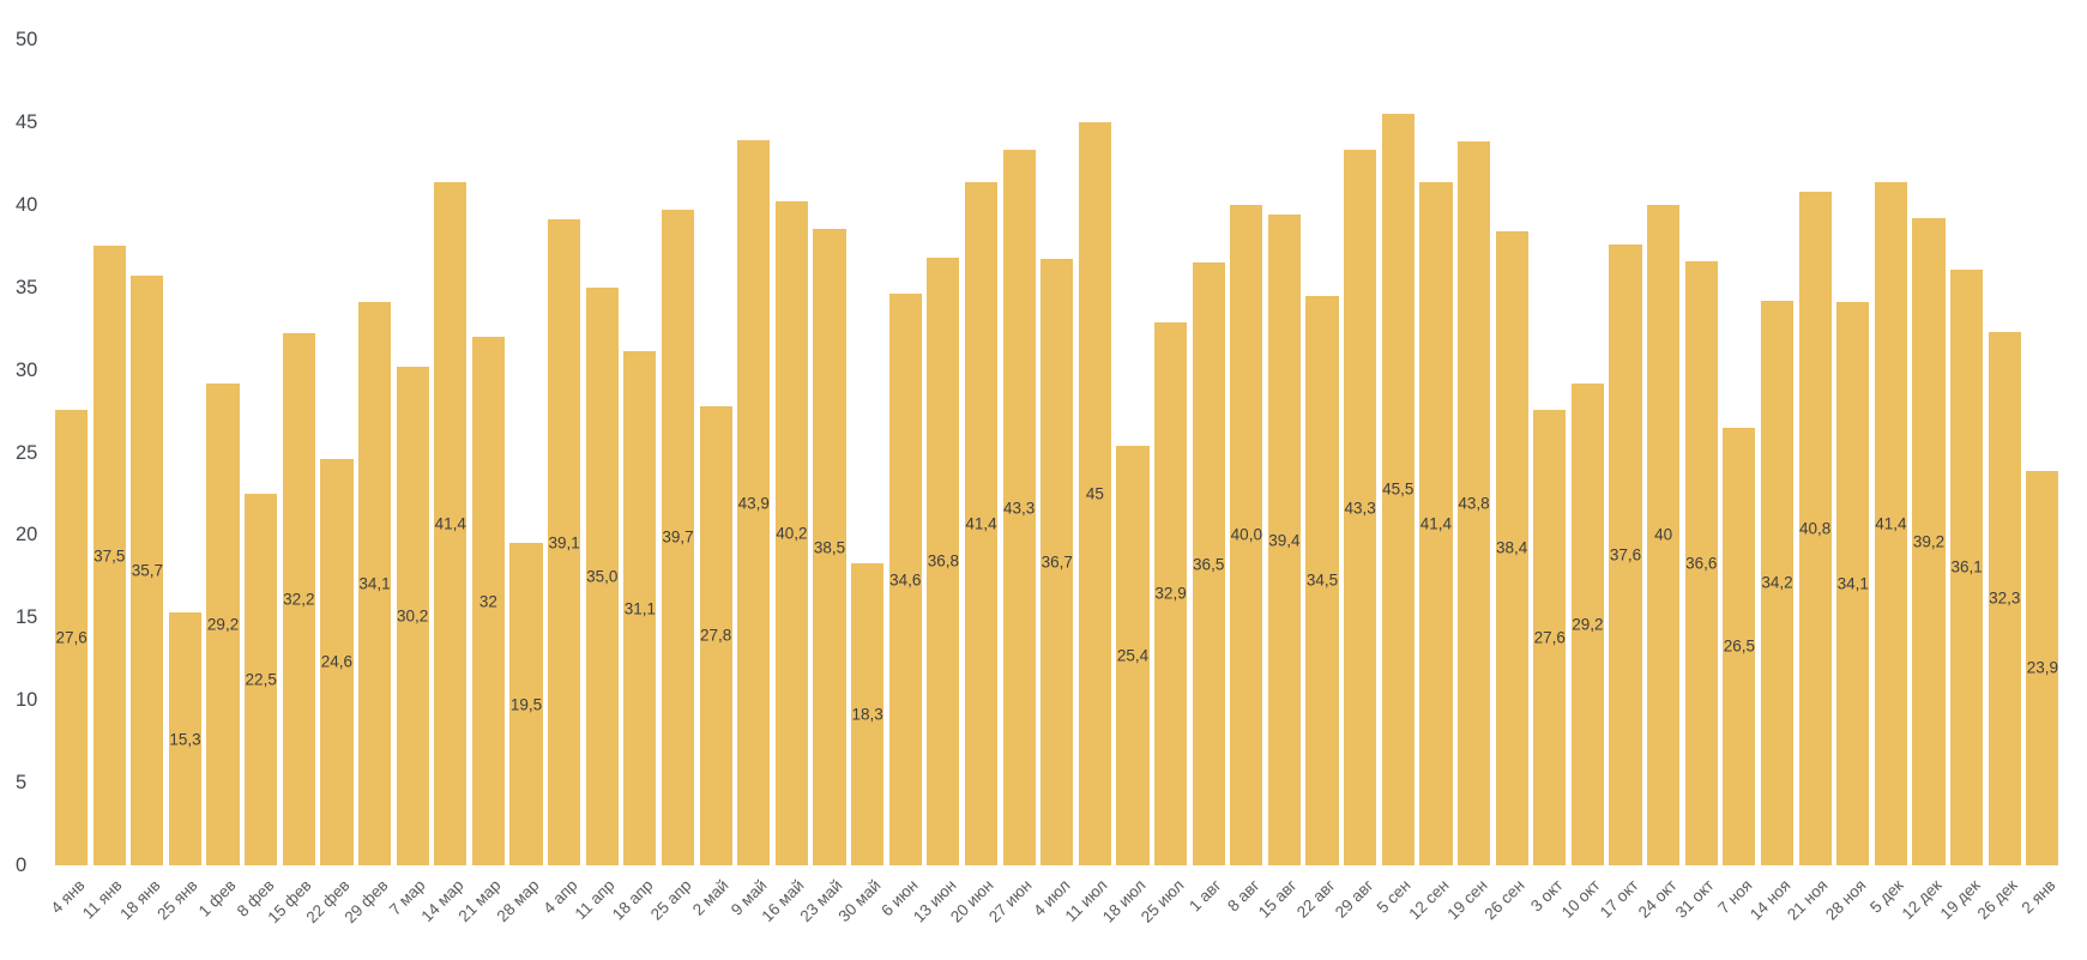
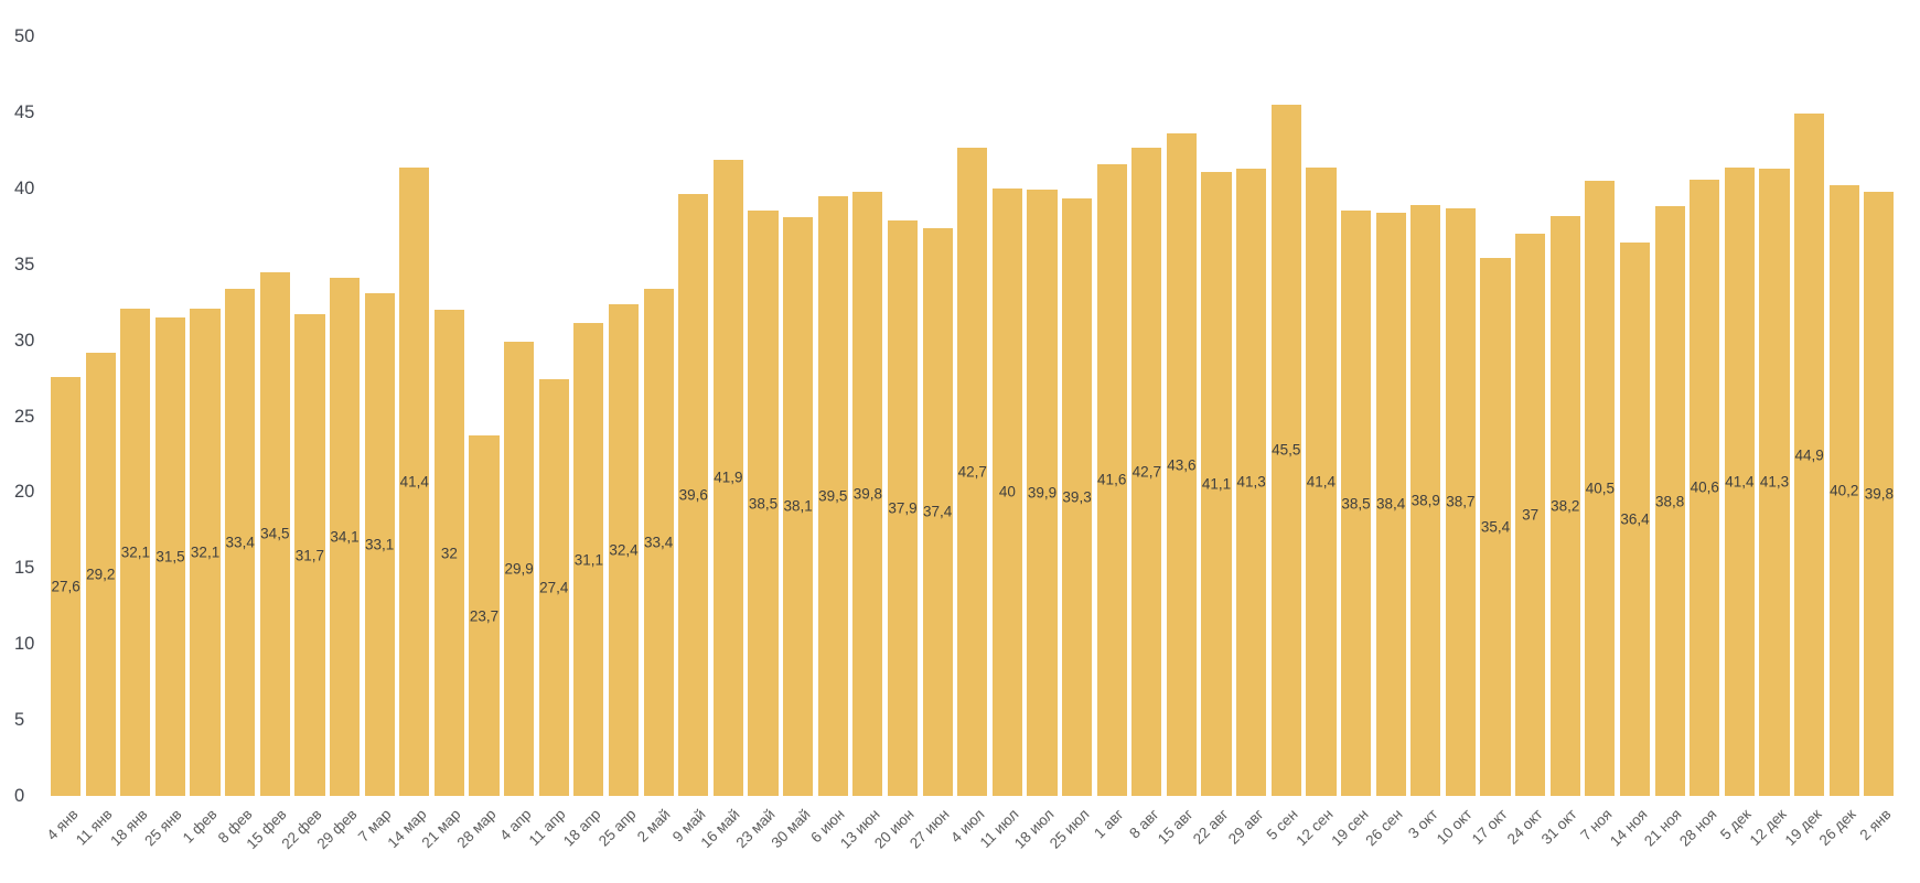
11 янв: 37,5 -> 29,2
18 янв: 35,7 -> 32,1
25 янв: 15,3 -> 31,5
1 фев: 29,2 -> 32,1
8 фев: 22,5 -> 33,4
15 фев: 32,2 -> 34,5
22 фев: 24,6 -> 31,7
7 мар: 30,2 -> 33,1
28 мар: 19,5 -> 23,7
4 апр: 39,1 -> 29,9
11 апр: 35,0 -> 27,4
25 апр: 39,7 -> 32,4
2 май: 27,8 -> 33,4
9 май: 43,9 -> 39,6
16 май: 40,2 -> 41,9
30 май: 18,3 -> 38,1
6 июн: 34,6 -> 39,5
13 июн: 36,8 -> 39,8
20 июн: 41,4 -> 37,9
27 июн: 43,3 -> 37,4
4 июл: 36,7 -> 42,7
11 июл: 45 -> 40
18 июл: 25,4 -> 39,9
25 июл: 32,9 -> 39,3
1 авг: 36,5 -> 41,6
8 авг: 40,0 -> 42,7
15 авг: 39,4 -> 43,6
22 авг: 34,5 -> 41,1
29 авг: 43,3 -> 41,3
19 сен: 43,8 -> 38,5
3 окт: 27,6 -> 38,9
10 окт: 29,2 -> 38,7
17 окт: 37,6 -> 35,4
24 окт: 40 -> 37
31 окт: 36,6 -> 38,2
7 ноя: 26,5 -> 40,5
14 ноя: 34,2 -> 36,4
21 ноя: 40,8 -> 38,8
28 ноя: 34,1 -> 40,6
12 дек: 39,2 -> 41,3
19 дек: 36,1 -> 44,9
26 дек: 32,3 -> 40,2
2 янв: 23,9 -> 39,8
